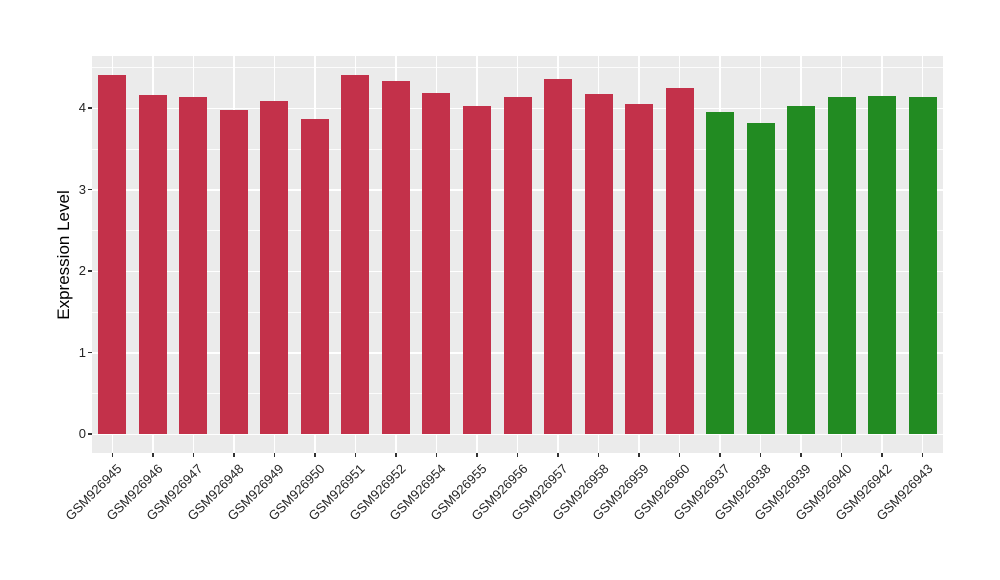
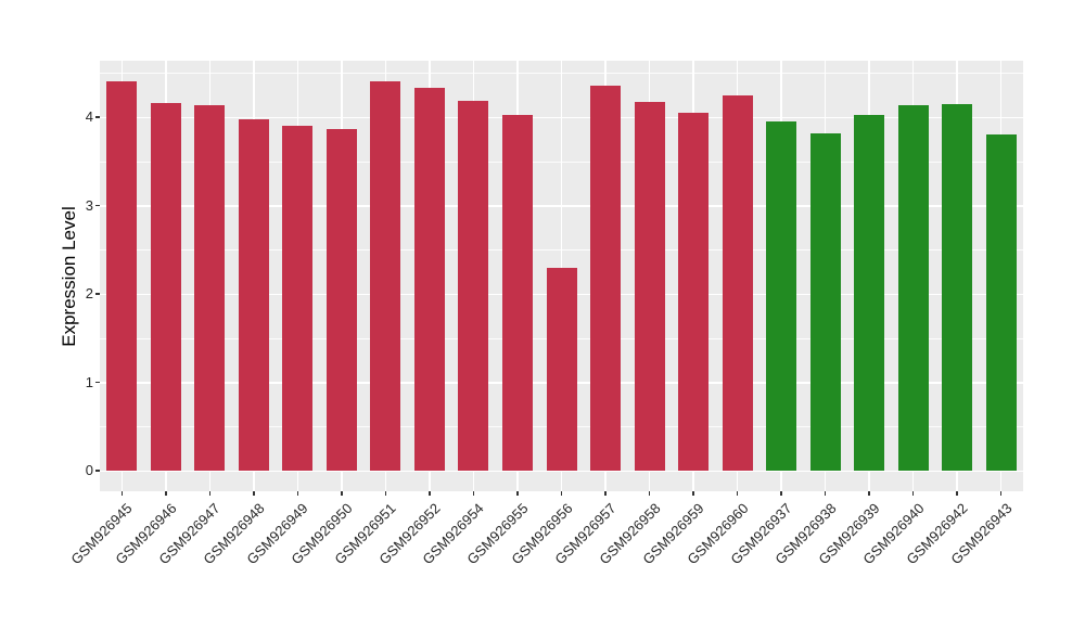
GSM926949: 4.1 -> 3.9
GSM926956: 4.1 -> 2.3
GSM926943: 4.1 -> 3.8
